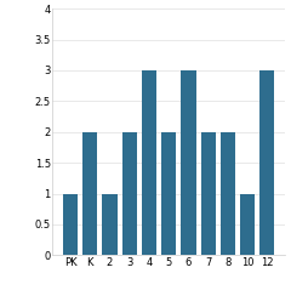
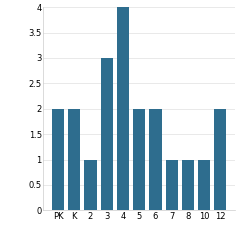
PK: 1 -> 2
3: 2 -> 3
4: 3 -> 4
6: 3 -> 2
7: 2 -> 1
8: 2 -> 1
12: 3 -> 2
